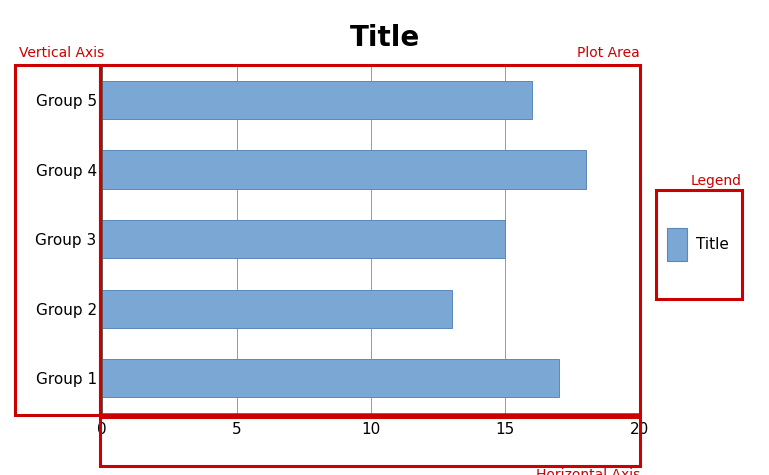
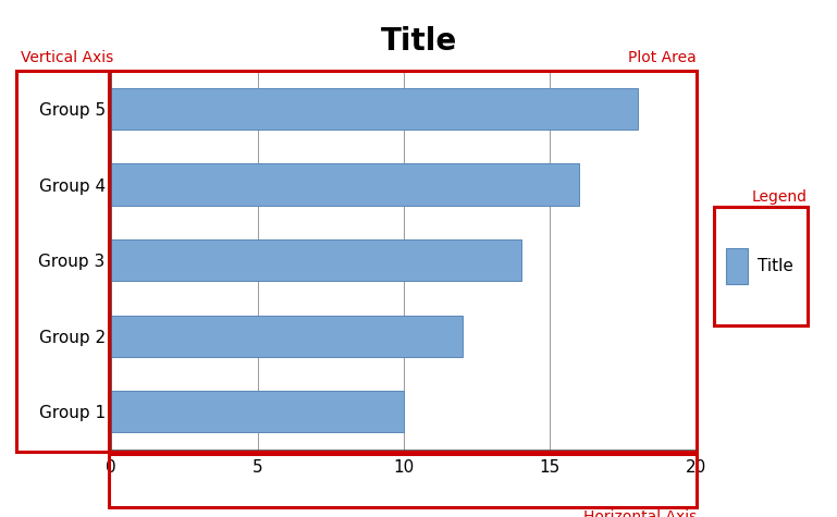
Group 5: 16 -> 18
Group 4: 18 -> 16
Group 3: 15 -> 14
Group 2: 13 -> 12
Group 1: 17 -> 10
